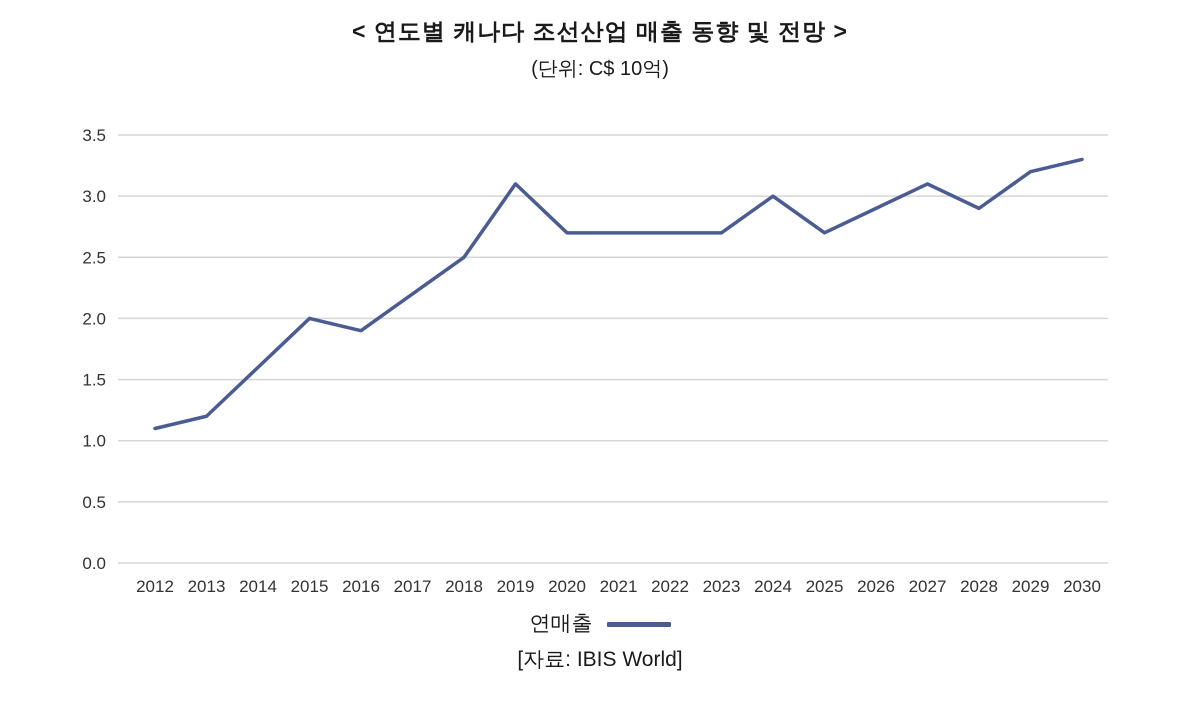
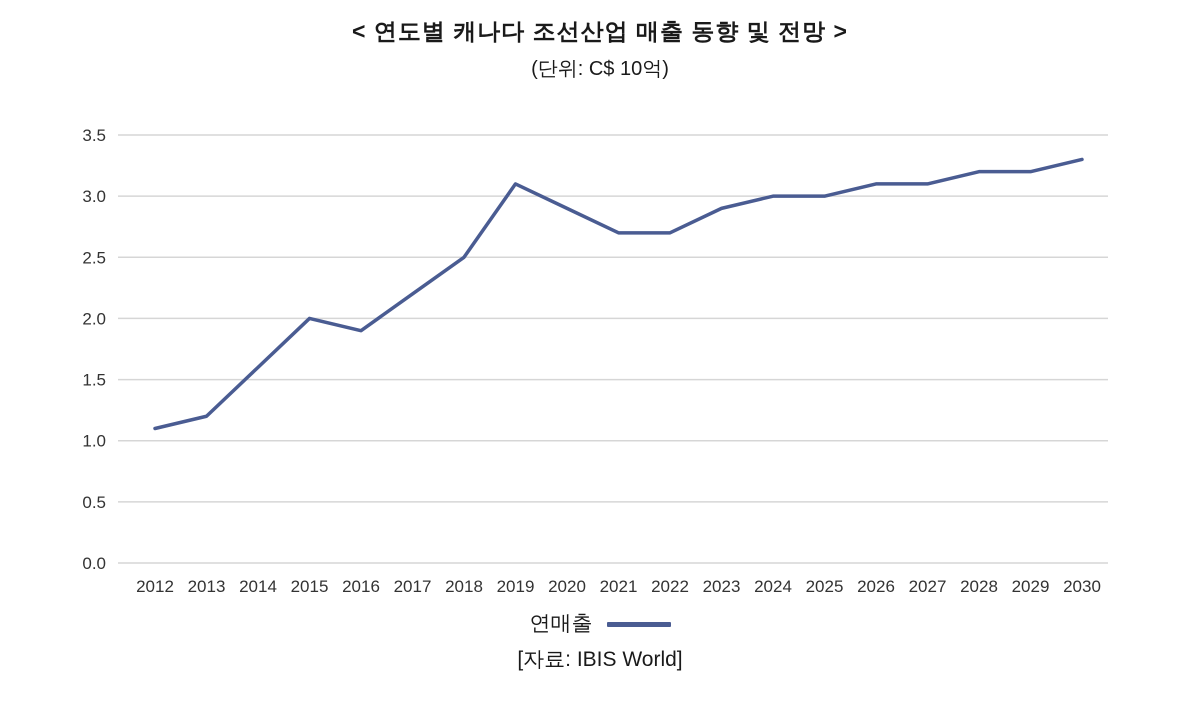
2020: 2.7 -> 2.9
2023: 2.7 -> 2.9
2025: 2.7 -> 3.0
2026: 2.9 -> 3.1
2028: 2.9 -> 3.2
